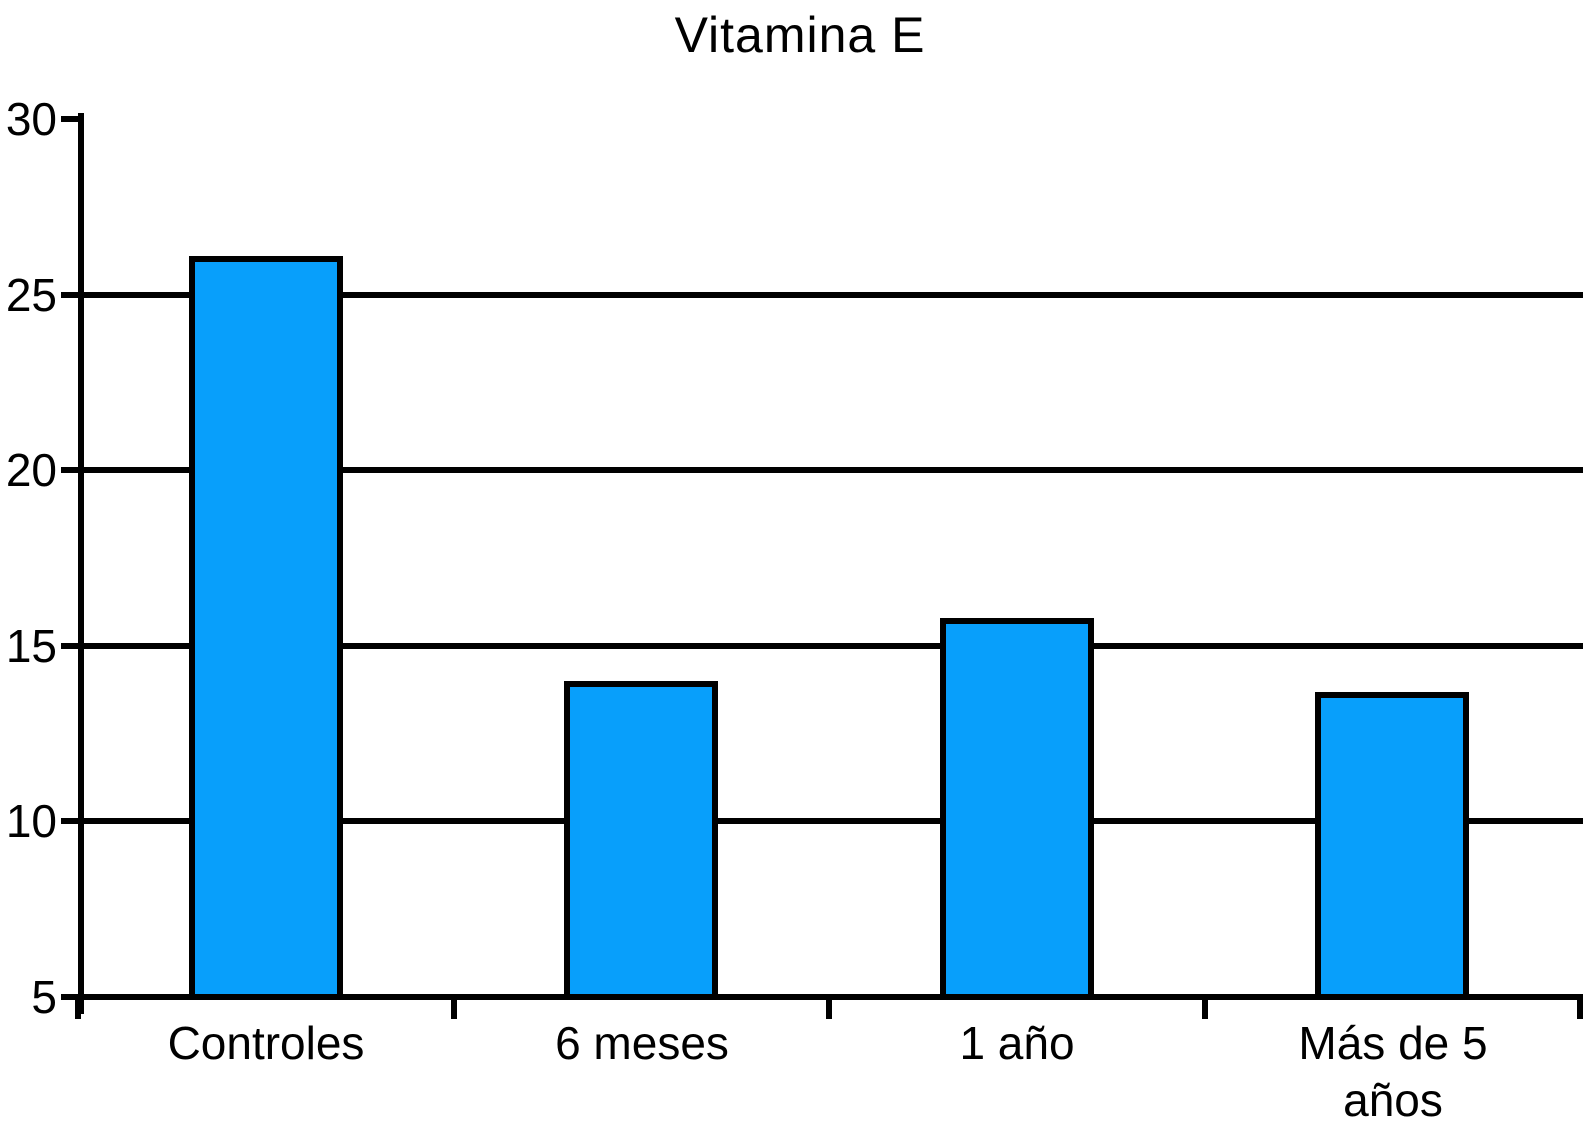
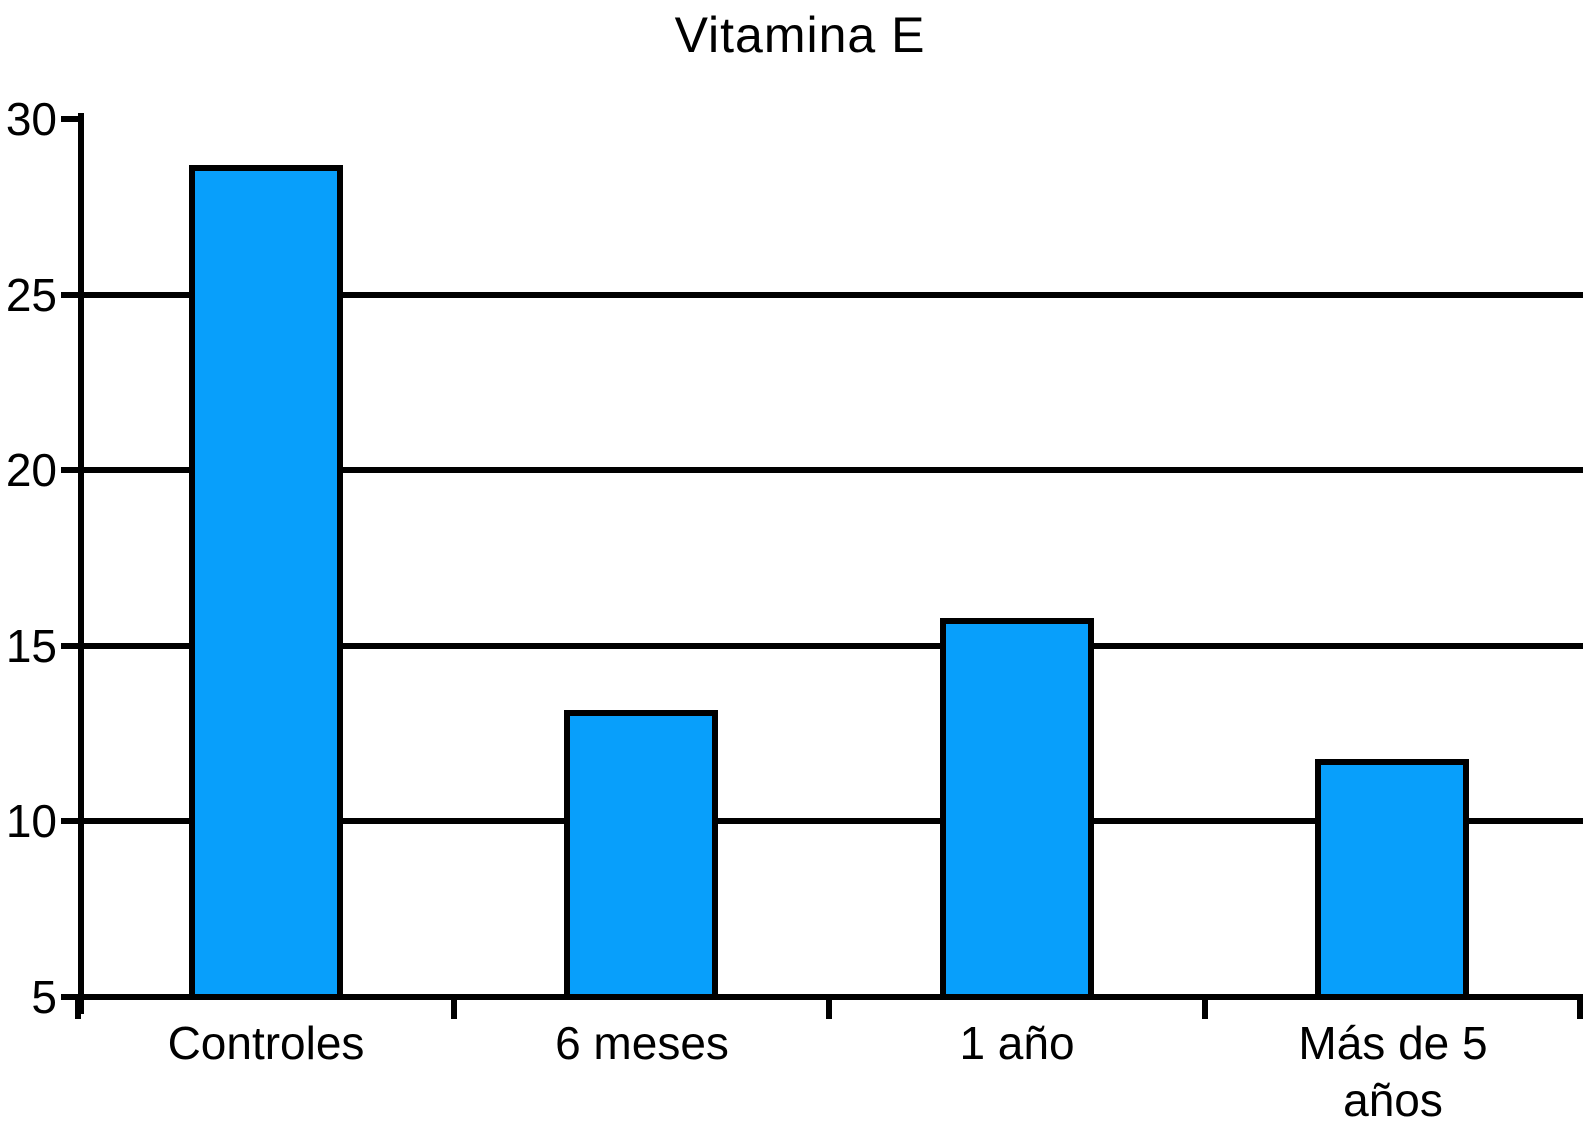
Controles: 26.0 -> 28.6
6 meses: 13.9 -> 13.1
Más de 5 años: 13.6 -> 11.7
